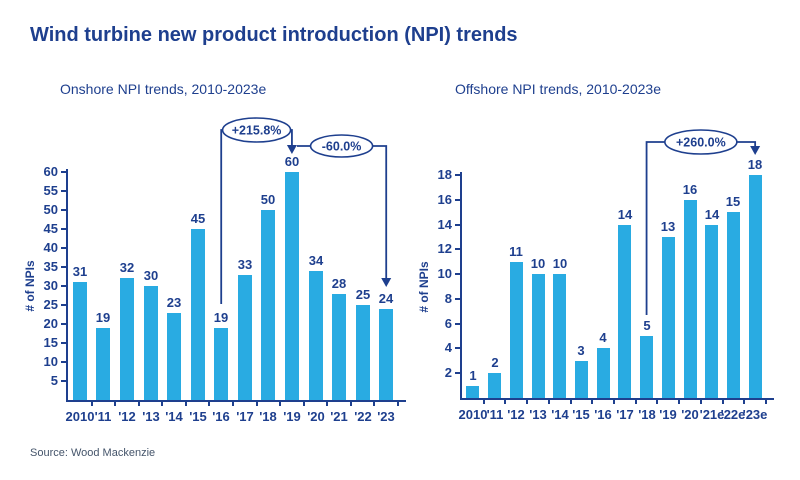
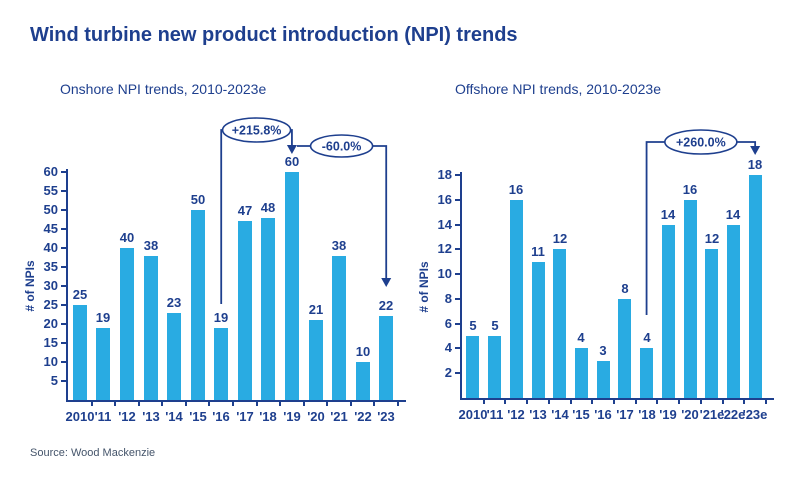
Onshore NPI trends, 2010-2023e/2010: 31 -> 25
Onshore NPI trends, 2010-2023e/'12: 32 -> 40
Onshore NPI trends, 2010-2023e/'13: 30 -> 38
Onshore NPI trends, 2010-2023e/'15: 45 -> 50
Onshore NPI trends, 2010-2023e/'17: 33 -> 47
Onshore NPI trends, 2010-2023e/'18: 50 -> 48
Onshore NPI trends, 2010-2023e/'20: 34 -> 21
Onshore NPI trends, 2010-2023e/'21: 28 -> 38
Onshore NPI trends, 2010-2023e/'22: 25 -> 10
Onshore NPI trends, 2010-2023e/'23: 24 -> 22
Offshore NPI trends, 2010-2023e/2010: 1 -> 5
Offshore NPI trends, 2010-2023e/'11: 2 -> 5
Offshore NPI trends, 2010-2023e/'12: 11 -> 16
Offshore NPI trends, 2010-2023e/'13: 10 -> 11
Offshore NPI trends, 2010-2023e/'14: 10 -> 12
Offshore NPI trends, 2010-2023e/'15: 3 -> 4
Offshore NPI trends, 2010-2023e/'16: 4 -> 3
Offshore NPI trends, 2010-2023e/'17: 14 -> 8
Offshore NPI trends, 2010-2023e/'18: 5 -> 4
Offshore NPI trends, 2010-2023e/'19: 13 -> 14
Offshore NPI trends, 2010-2023e/'21e: 14 -> 12
Offshore NPI trends, 2010-2023e/'22e: 15 -> 14
